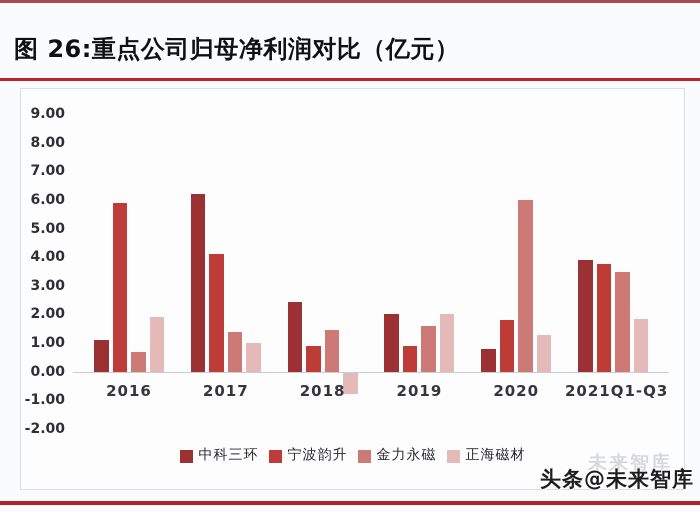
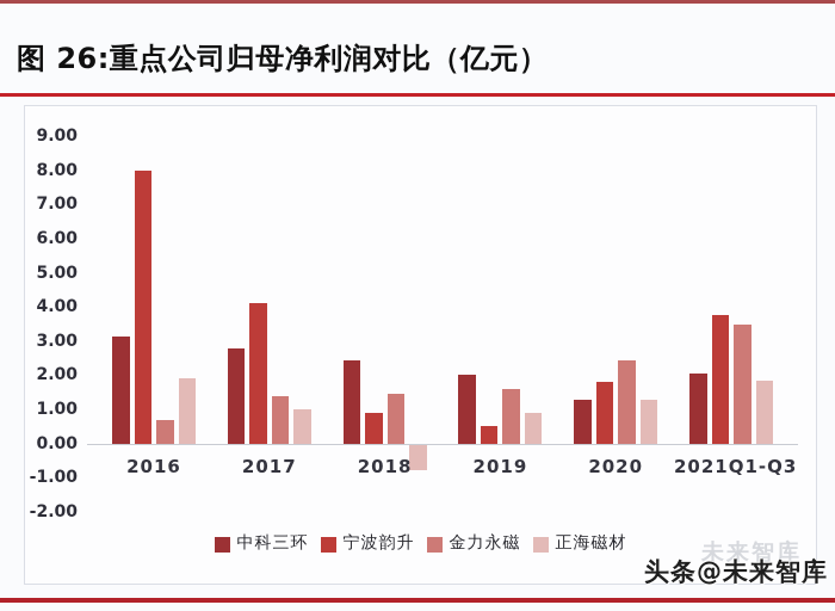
中科三环/2016: 1.1 -> 3.1
宁波韵升/2016: 5.9 -> 8.0
中科三环/2017: 6.2 -> 2.8
宁波韵升/2019: 0.9 -> 0.5
正海磁材/2019: 2.0 -> 0.9
中科三环/2020: 0.8 -> 1.3
金力永磁/2020: 6.0 -> 2.5
中科三环/2021Q1-Q3: 3.9 -> 2.0
